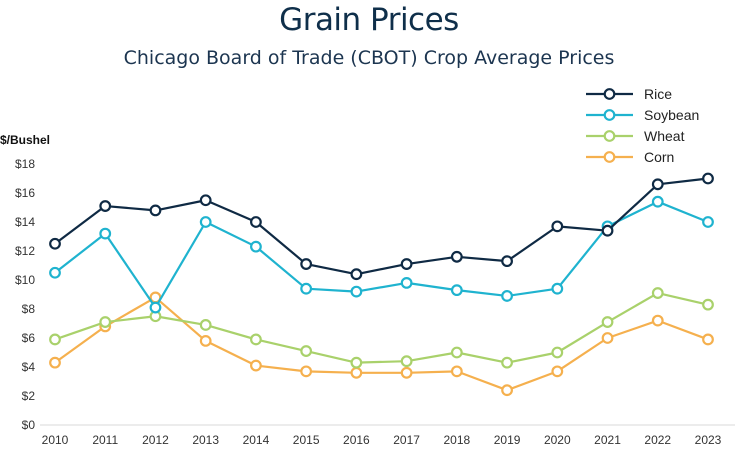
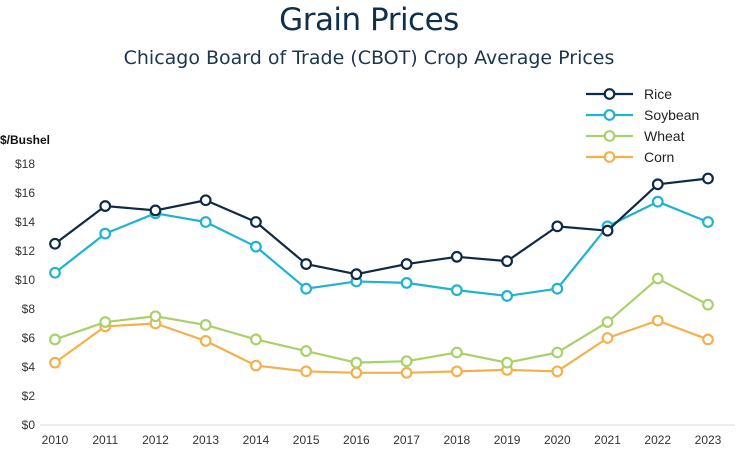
Soybean/2012: $8.1 -> $14.6
Corn/2012: $8.8 -> $7.0
Soybean/2016: $9.2 -> $9.9
Corn/2019: $2.4 -> $3.8
Wheat/2022: $9.1 -> $10.1
